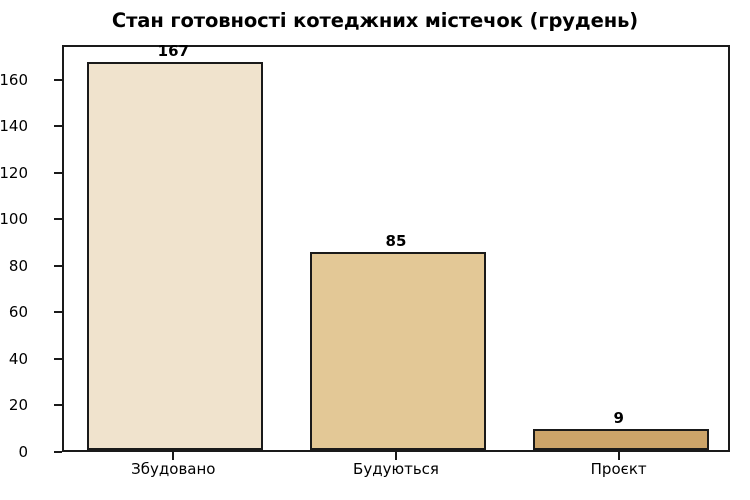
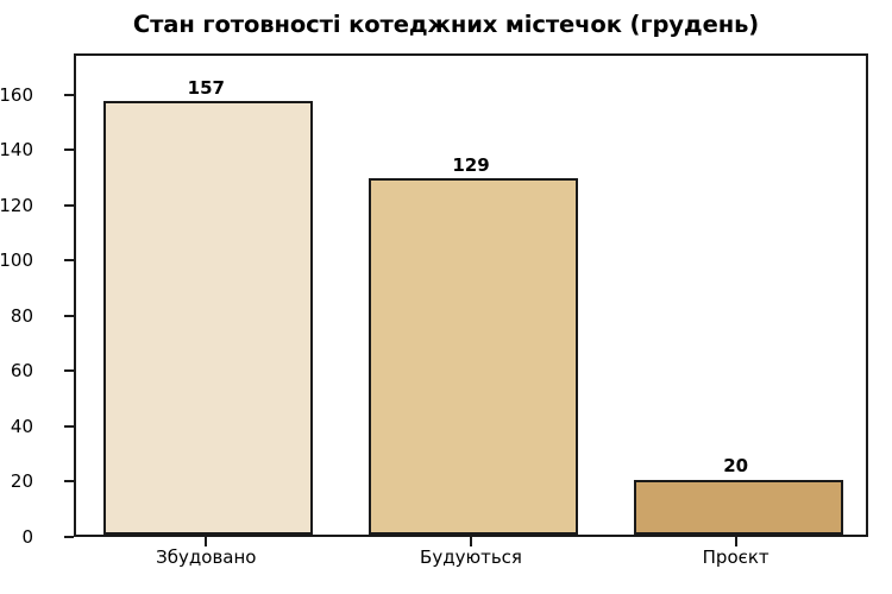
Збудовано: 167 -> 157
Будуються: 85 -> 129
Проєкт: 9 -> 20
